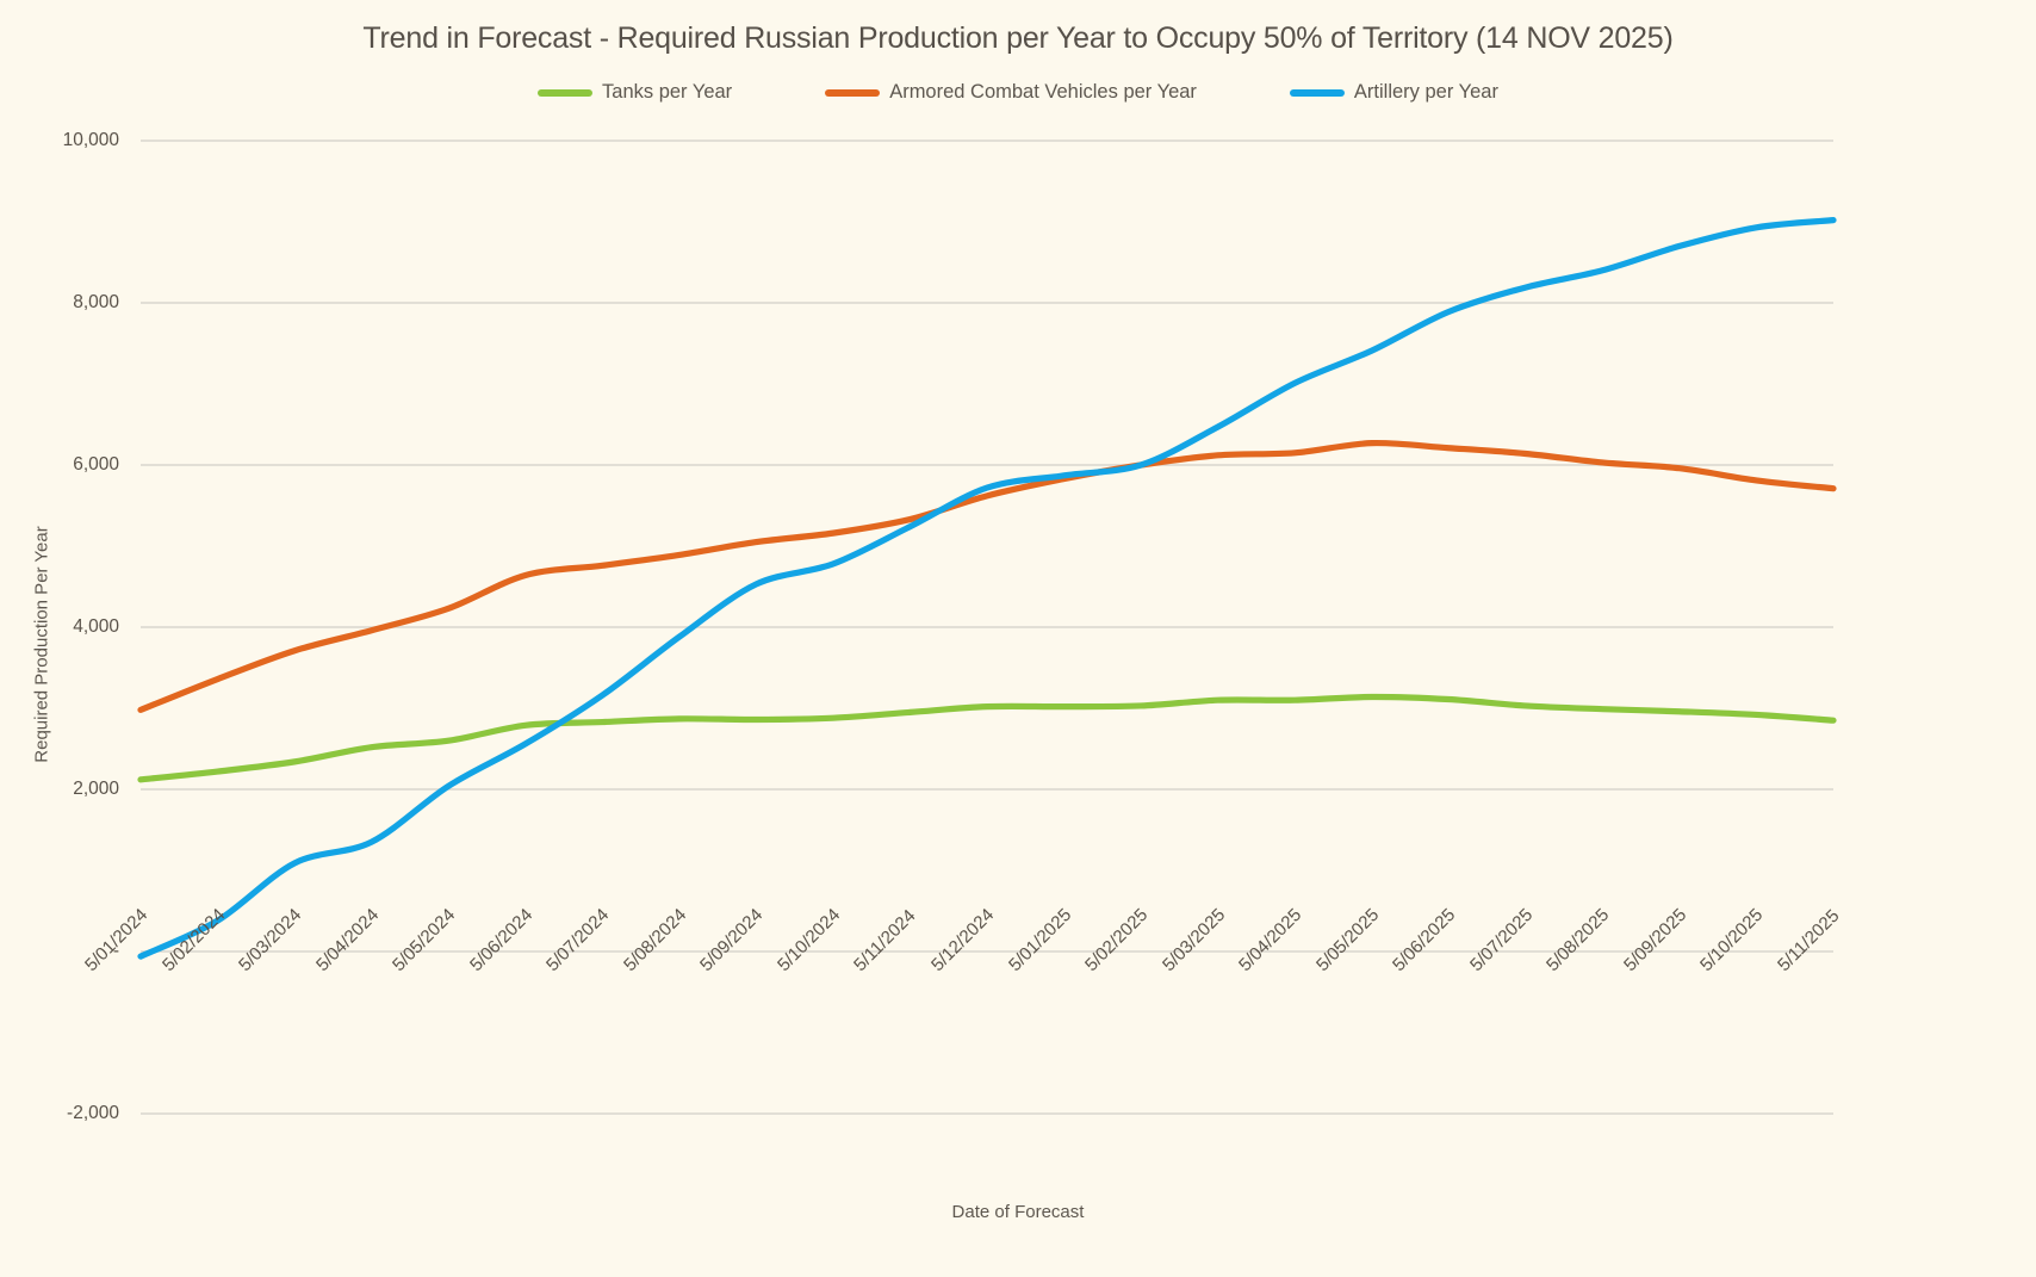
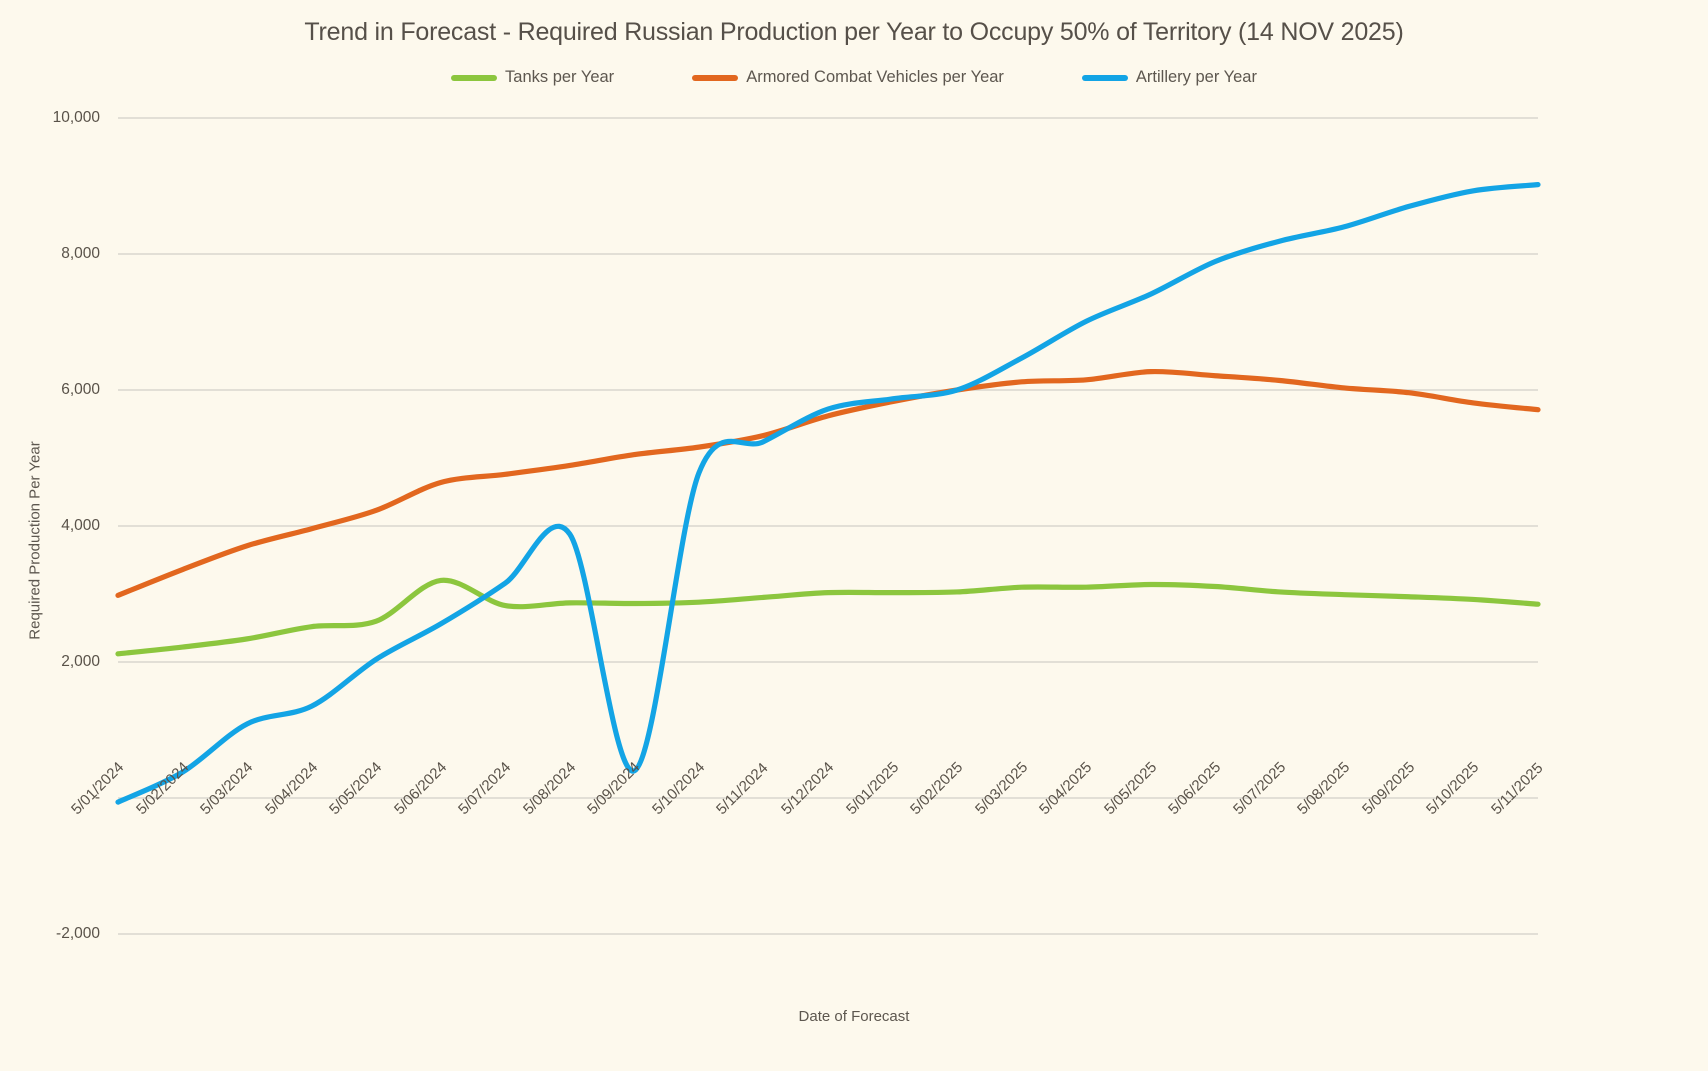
Tanks per Year/5/06/2024: 2800 -> 3200
Artillery per Year/5/09/2024: 4500 -> 400
